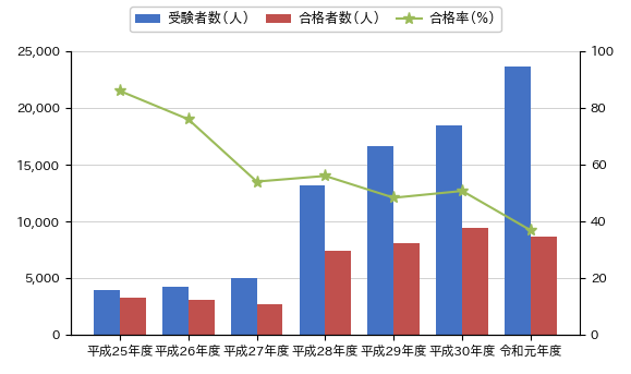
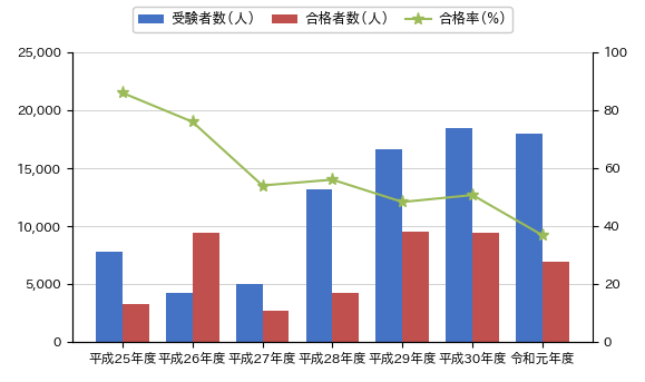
受験者数（人）/平成25年度: 3,900 -> 7,800
合格者数（人）/平成26年度: 3,100 -> 9,400
合格者数（人）/平成28年度: 7,400 -> 4,200
合格者数（人）/平成29年度: 8,000 -> 9,500
受験者数（人）/令和元年度: 23,600 -> 18,000
合格者数（人）/令和元年度: 8,600 -> 6,900
